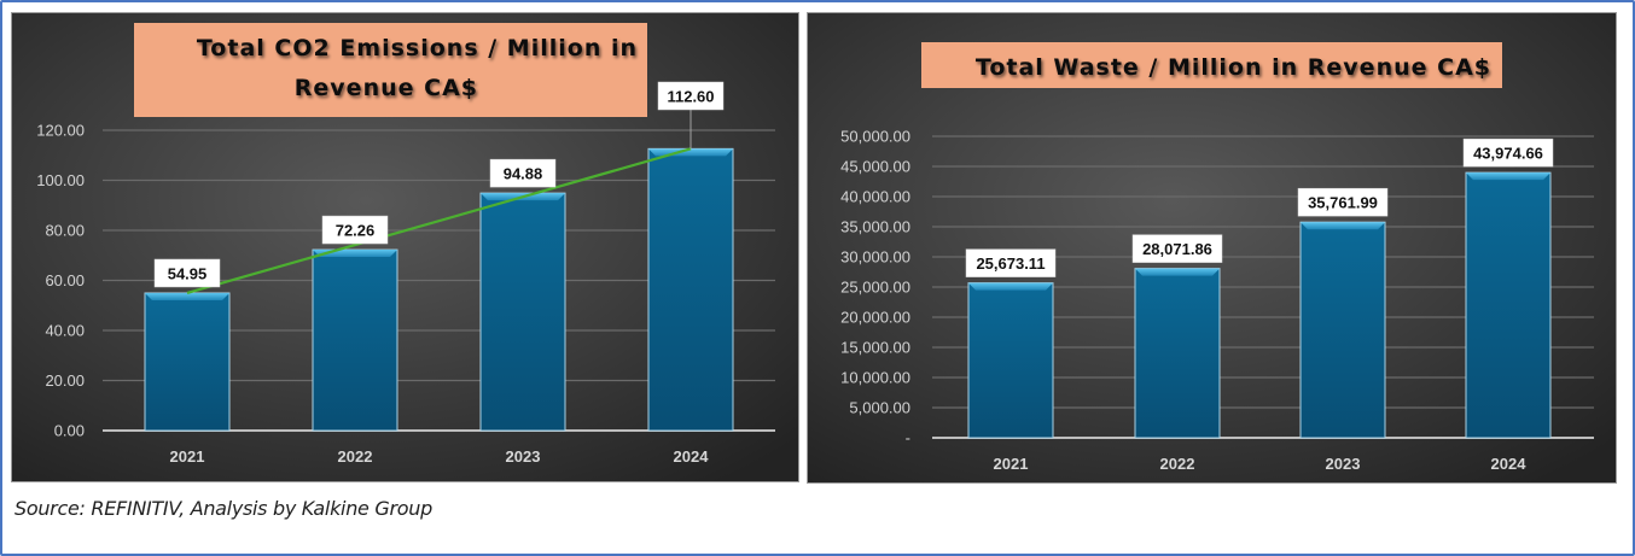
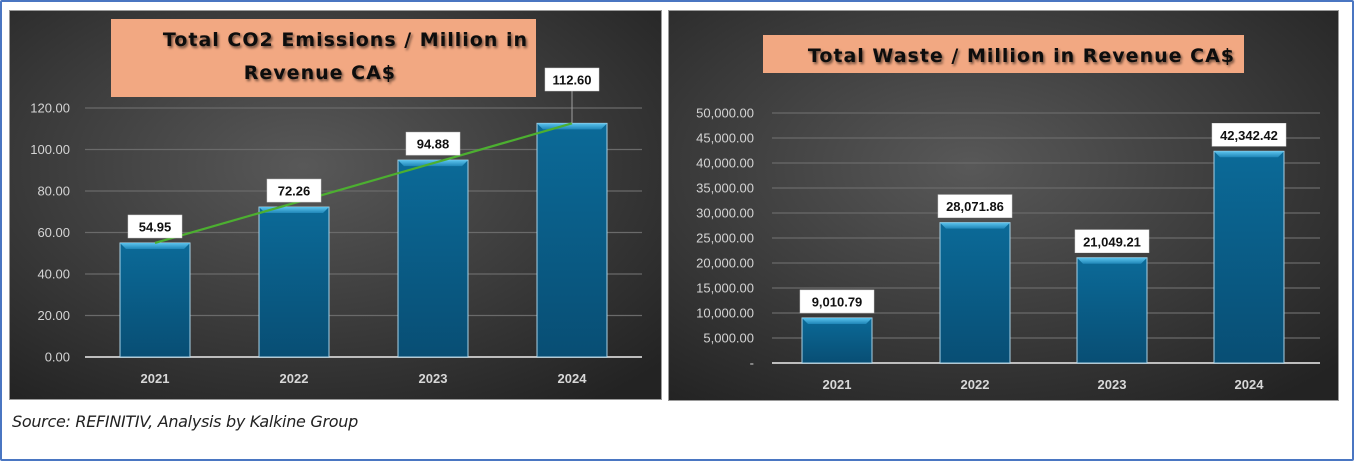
Total Waste / Million in Revenue CA$/2021: 25,673.11 -> 9,010.79
Total Waste / Million in Revenue CA$/2023: 35,761.99 -> 21,049.21
Total Waste / Million in Revenue CA$/2024: 43,974.66 -> 42,342.42
